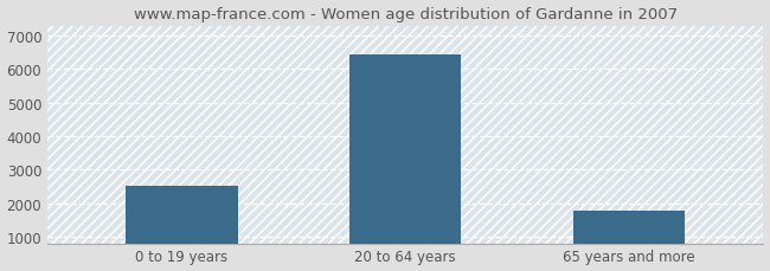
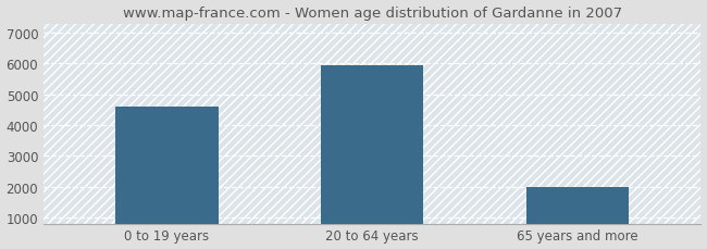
0 to 19 years: 2520 -> 4600
20 to 64 years: 6430 -> 5950
65 years and more: 1780 -> 2000
